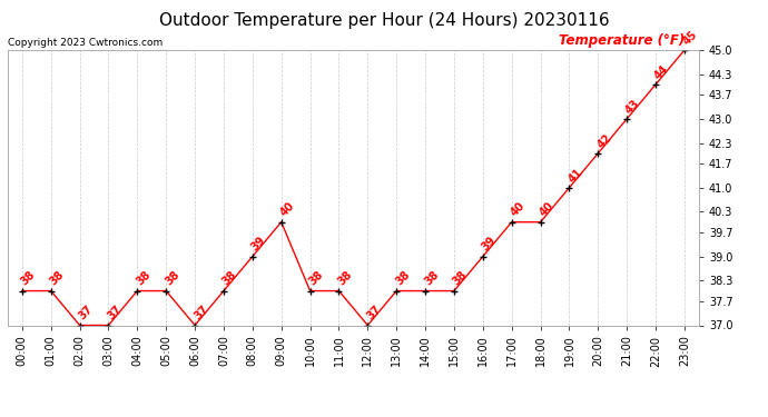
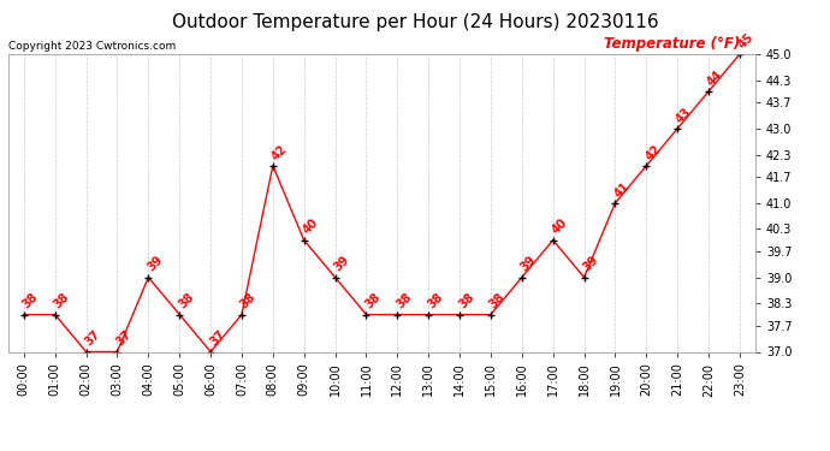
04:00: 38 -> 39
08:00: 39 -> 42
10:00: 38 -> 39
12:00: 37 -> 38
18:00: 40 -> 39
